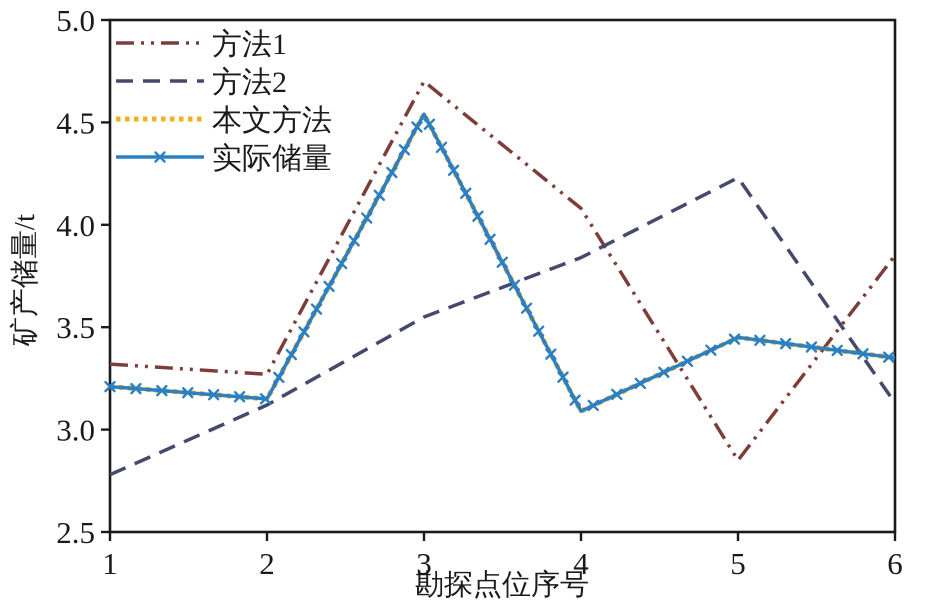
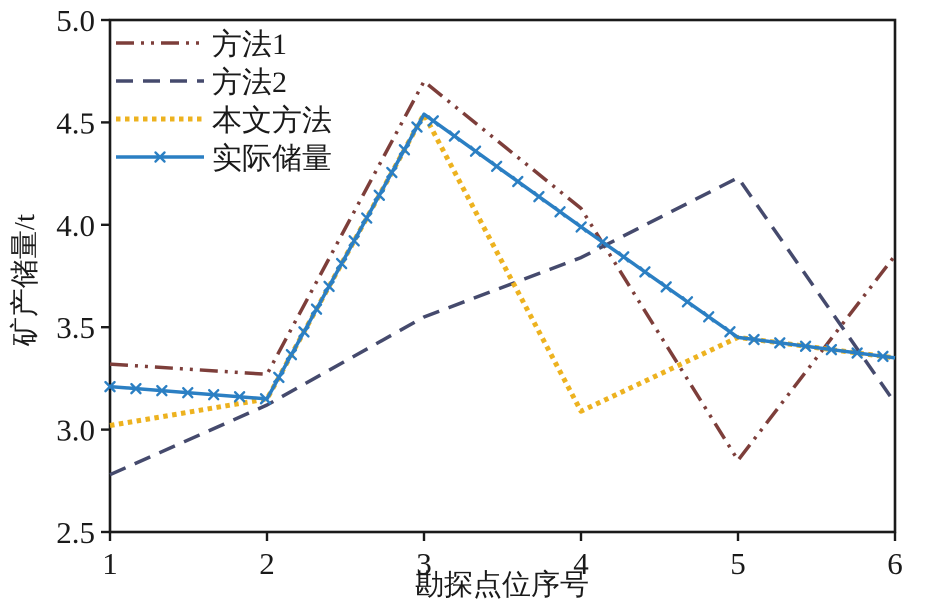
本文方法/1: 3.21 -> 3.02
实际储量/4: 3.09 -> 3.99
